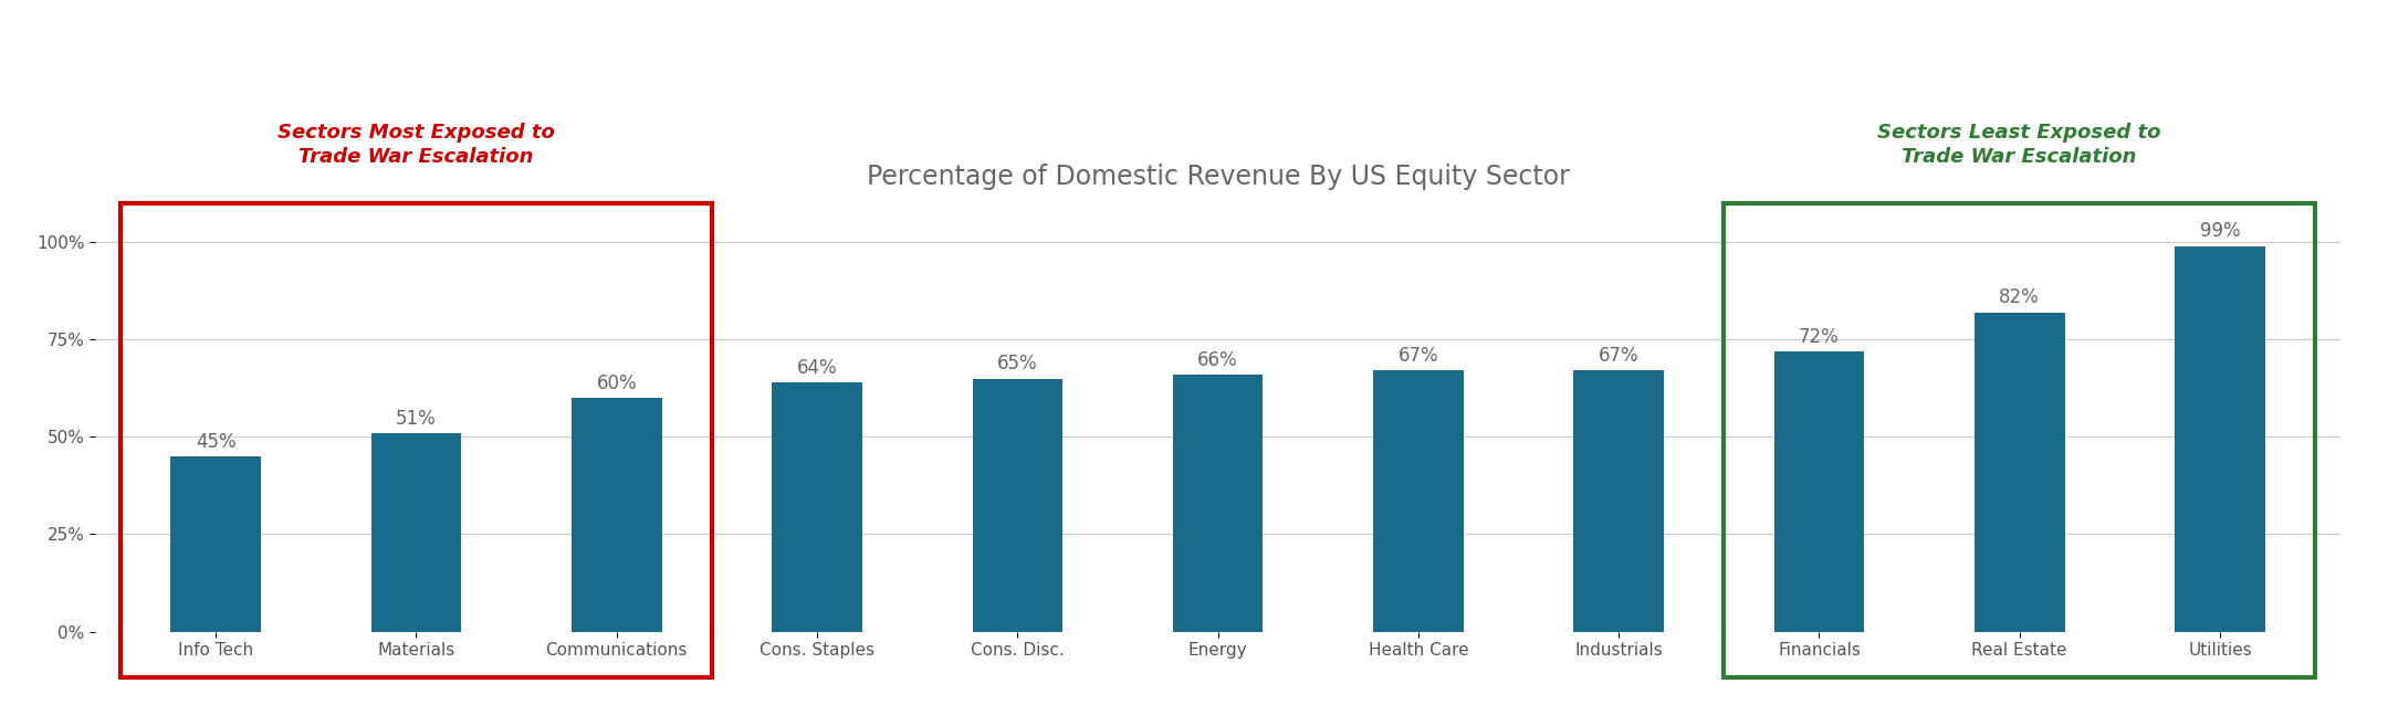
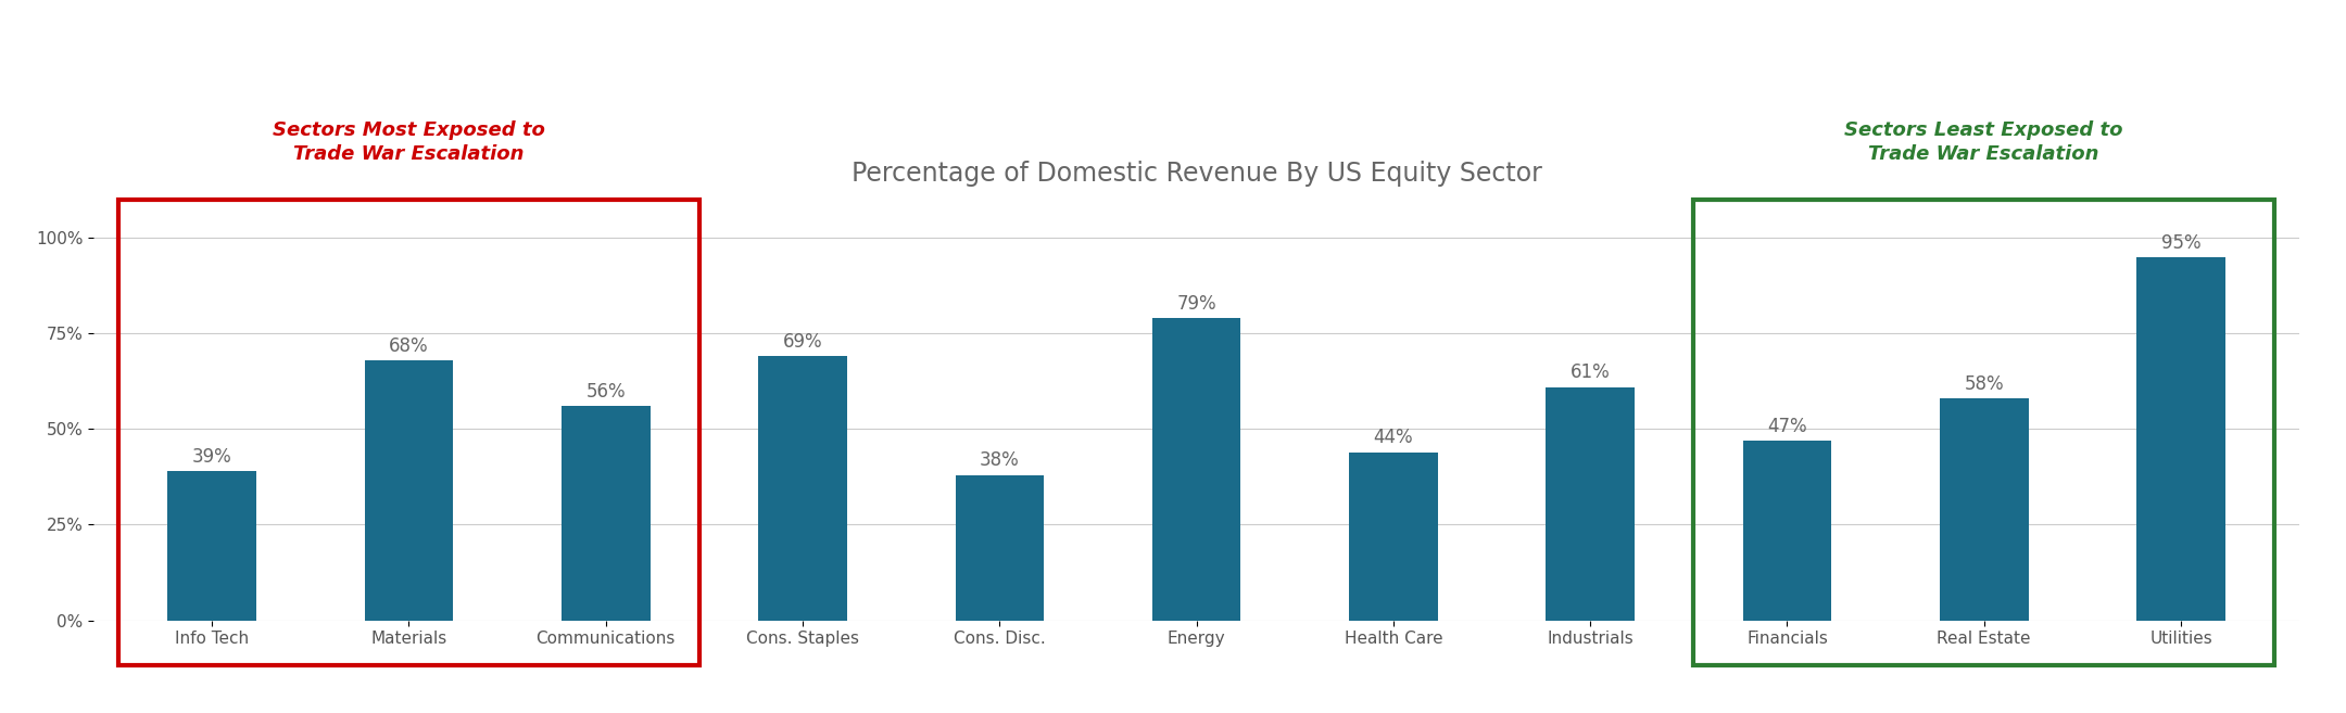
Info Tech: 45% -> 39%
Materials: 51% -> 68%
Communications: 60% -> 56%
Cons. Staples: 64% -> 69%
Cons. Disc.: 65% -> 38%
Energy: 66% -> 79%
Health Care: 67% -> 44%
Industrials: 67% -> 61%
Financials: 72% -> 47%
Real Estate: 82% -> 58%
Utilities: 99% -> 95%
